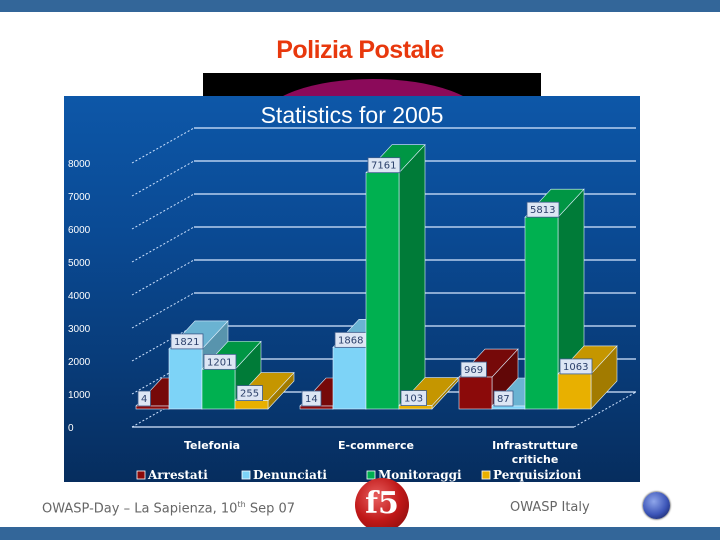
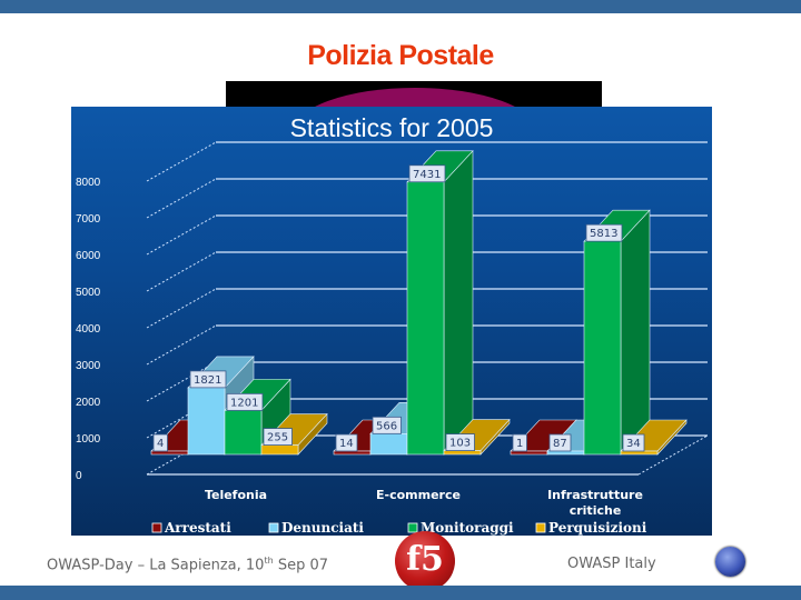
Denunciati/E-commerce: 1868 -> 566
Monitoraggi/E-commerce: 7161 -> 7431
Arrestati/Infrastrutture critiche: 969 -> 1
Perquisizioni/Infrastrutture critiche: 1063 -> 34
